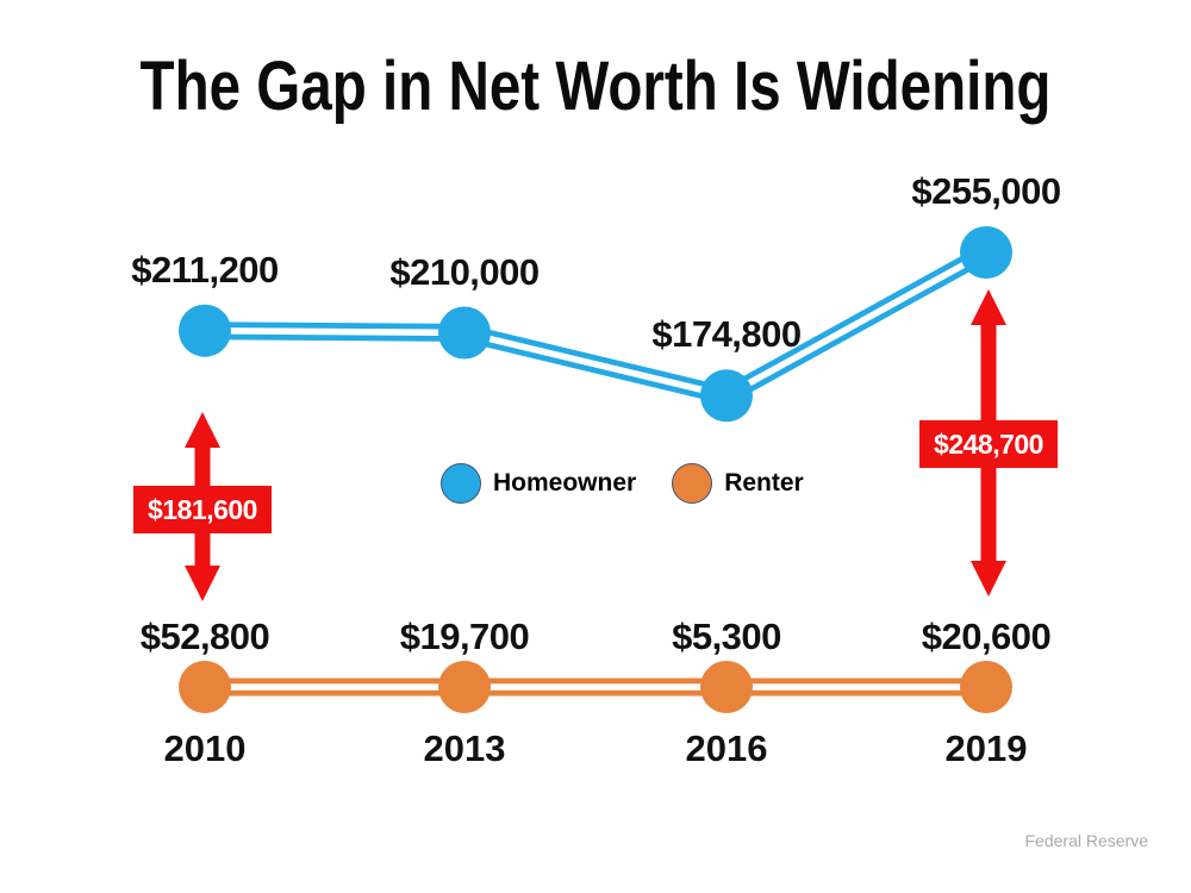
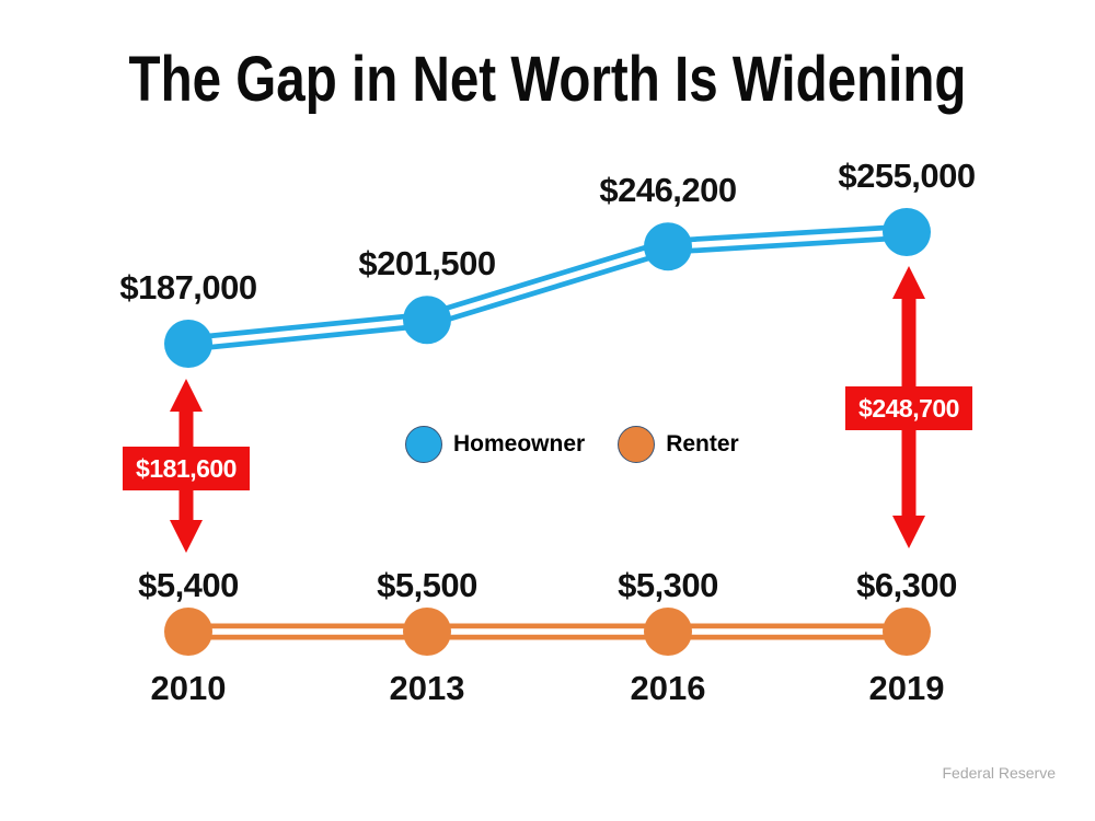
Homeowner/2010: $211,200 -> $187,000
Renter/2010: $52,800 -> $5,400
Homeowner/2013: $210,000 -> $201,500
Renter/2013: $19,700 -> $5,500
Homeowner/2016: $174,800 -> $246,200
Renter/2019: $20,600 -> $6,300
